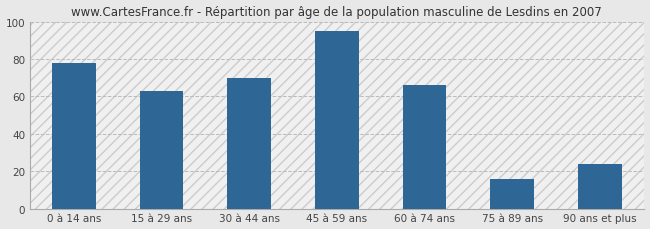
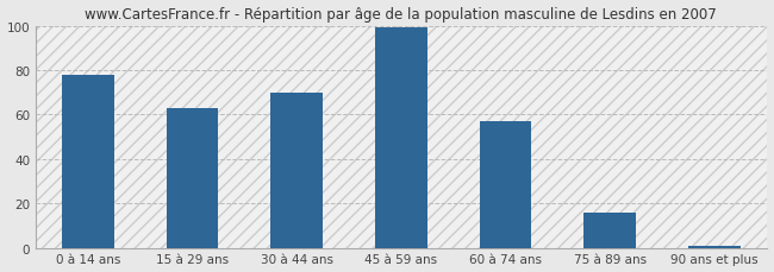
45 à 59 ans: 95 -> 99
60 à 74 ans: 66 -> 57
90 ans et plus: 24 -> 1
